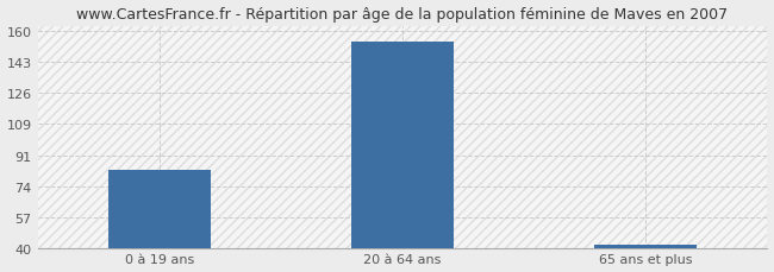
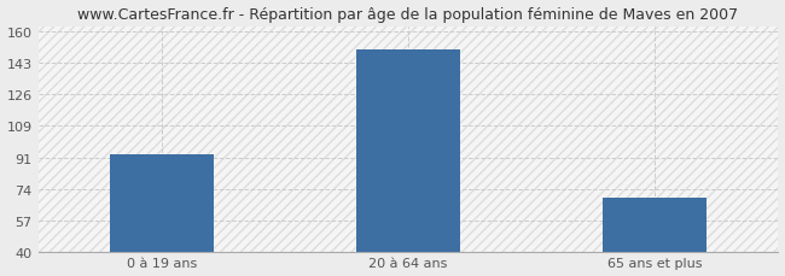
0 à 19 ans: 83 -> 93
20 à 64 ans: 154 -> 150
65 ans et plus: 42 -> 69
